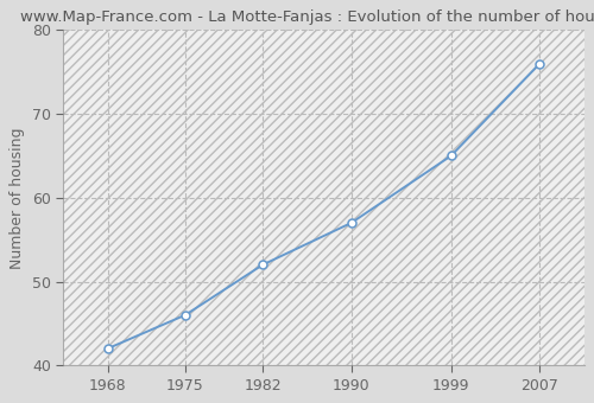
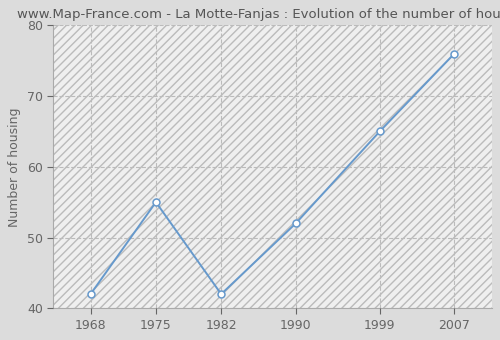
1975: 46 -> 55
1982: 52 -> 42
1990: 57 -> 52
